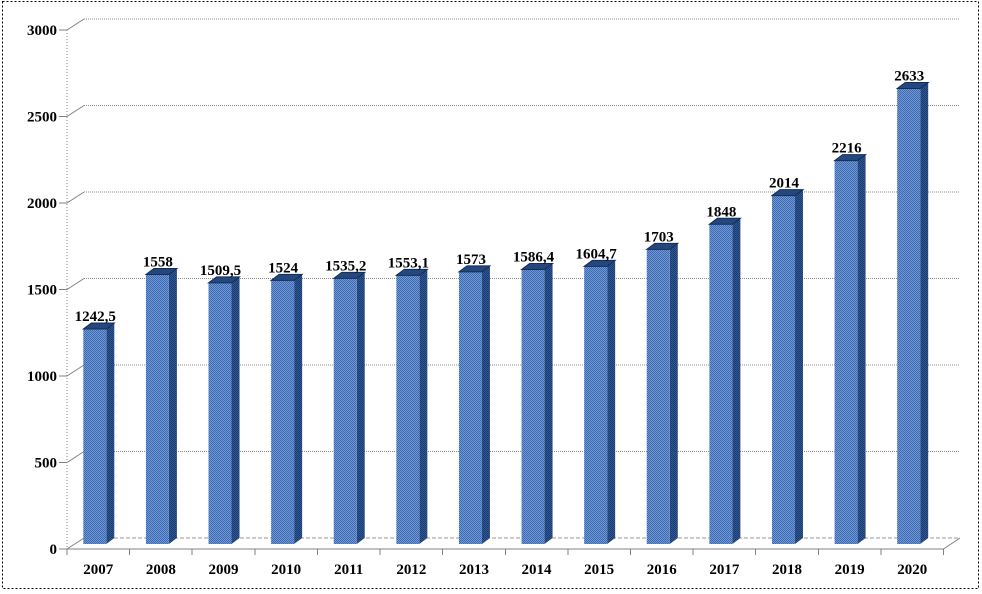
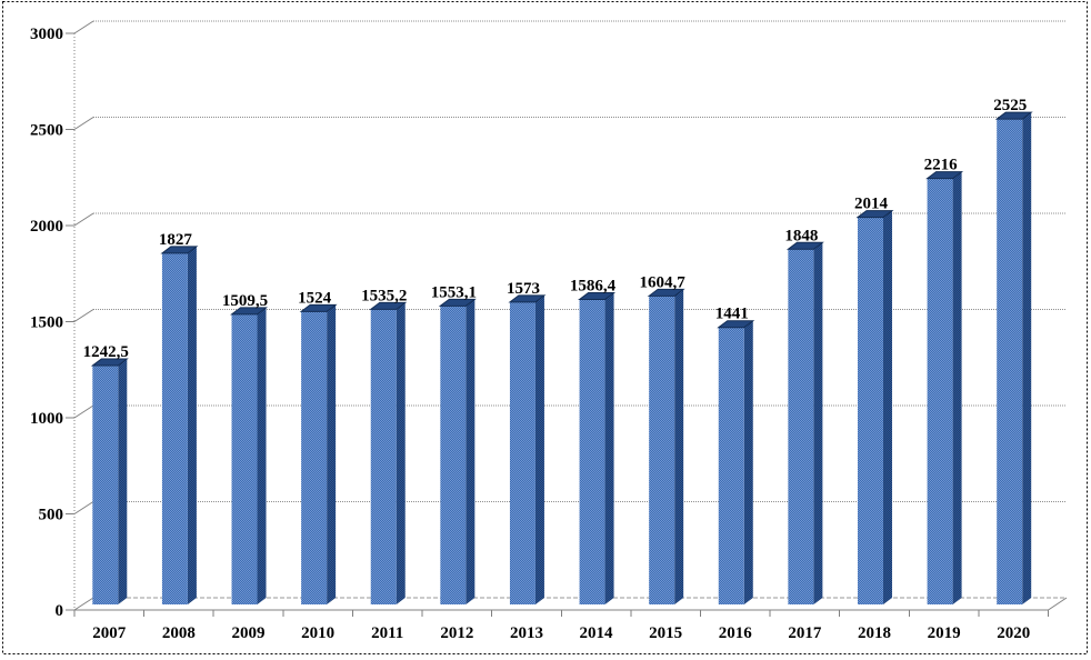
2008: 1558 -> 1827
2016: 1703 -> 1441
2020: 2633 -> 2525
